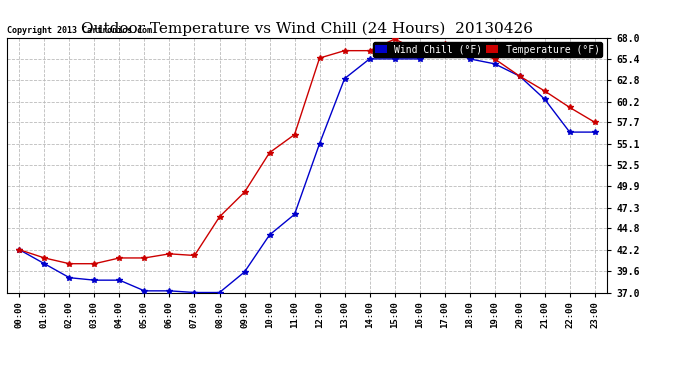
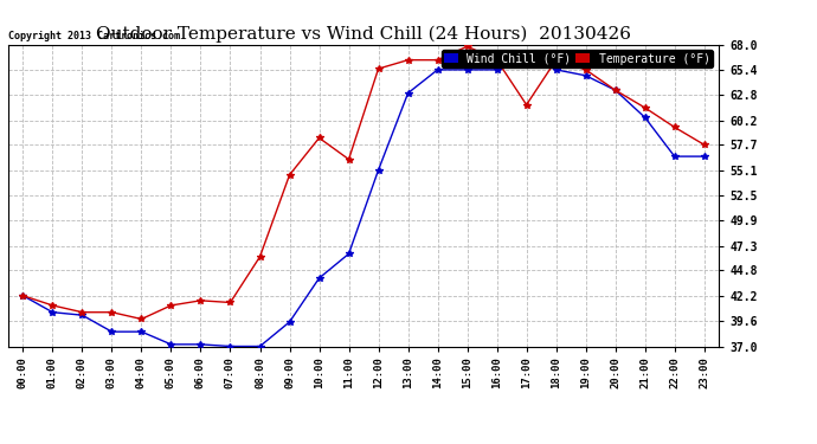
Wind Chill (°F)/02:00: 38.8 -> 40.2
Temperature (°F)/04:00: 41.2 -> 39.8
Temperature (°F)/09:00: 49.2 -> 54.6
Temperature (°F)/10:00: 54.0 -> 58.4
Temperature (°F)/17:00: 67.2 -> 61.8
